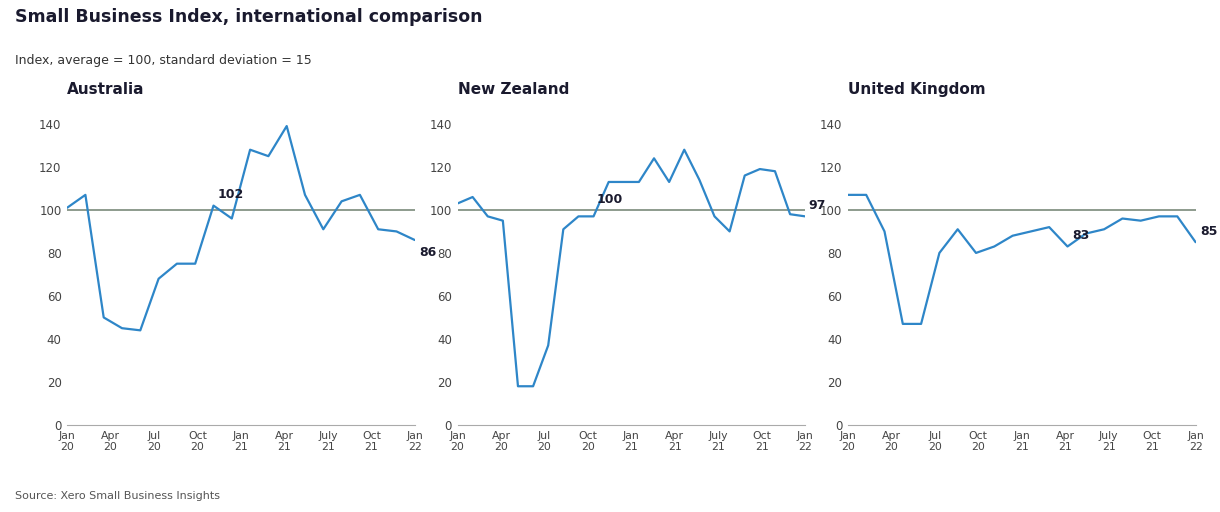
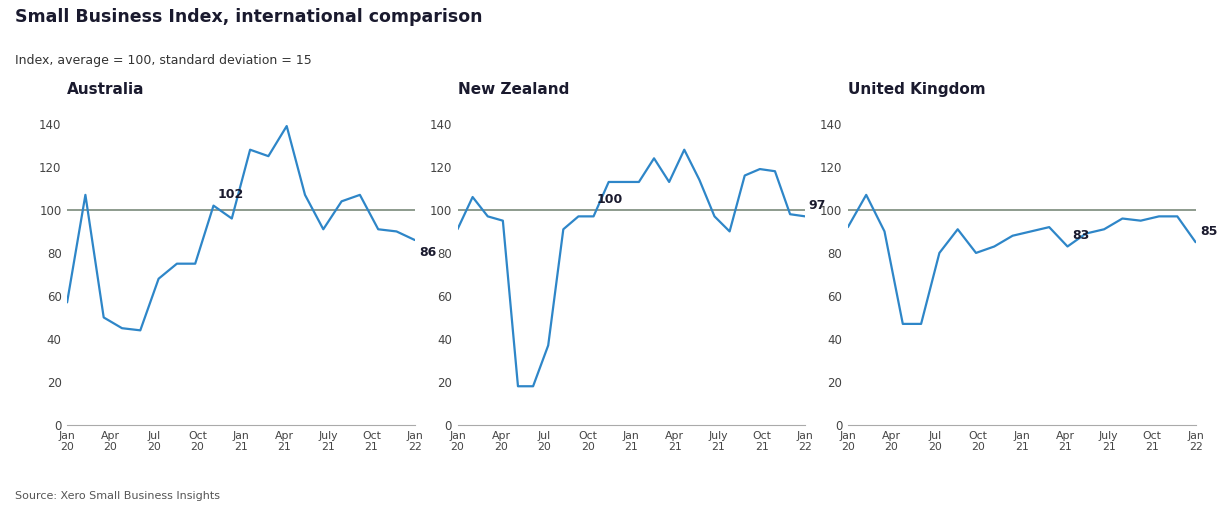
Australia/Jan 20: 101 -> 57
New Zealand/Jan 20: 103 -> 91
United Kingdom/Jan 20: 107 -> 92
